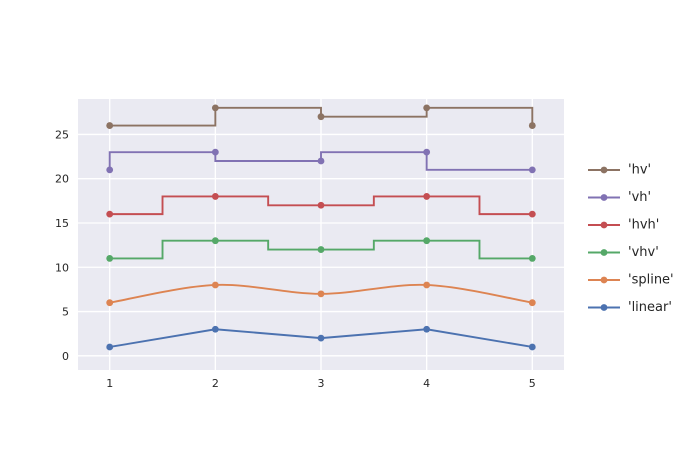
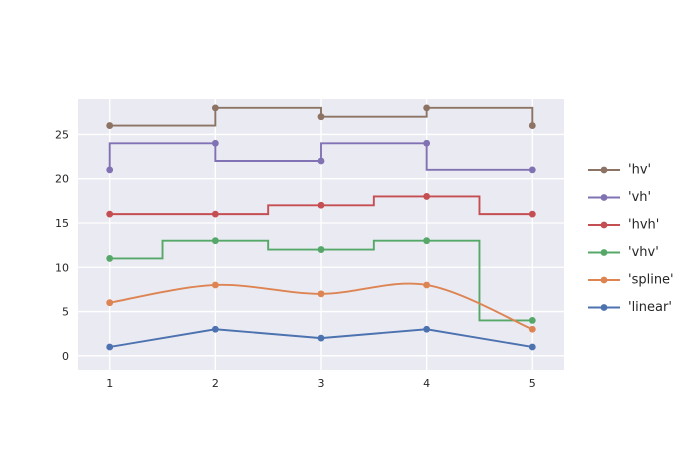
'vh'/2: 23 -> 24
'hvh'/2: 18 -> 16
'vh'/4: 23 -> 24
'vhv'/5: 11 -> 4
'spline'/5: 6 -> 3
